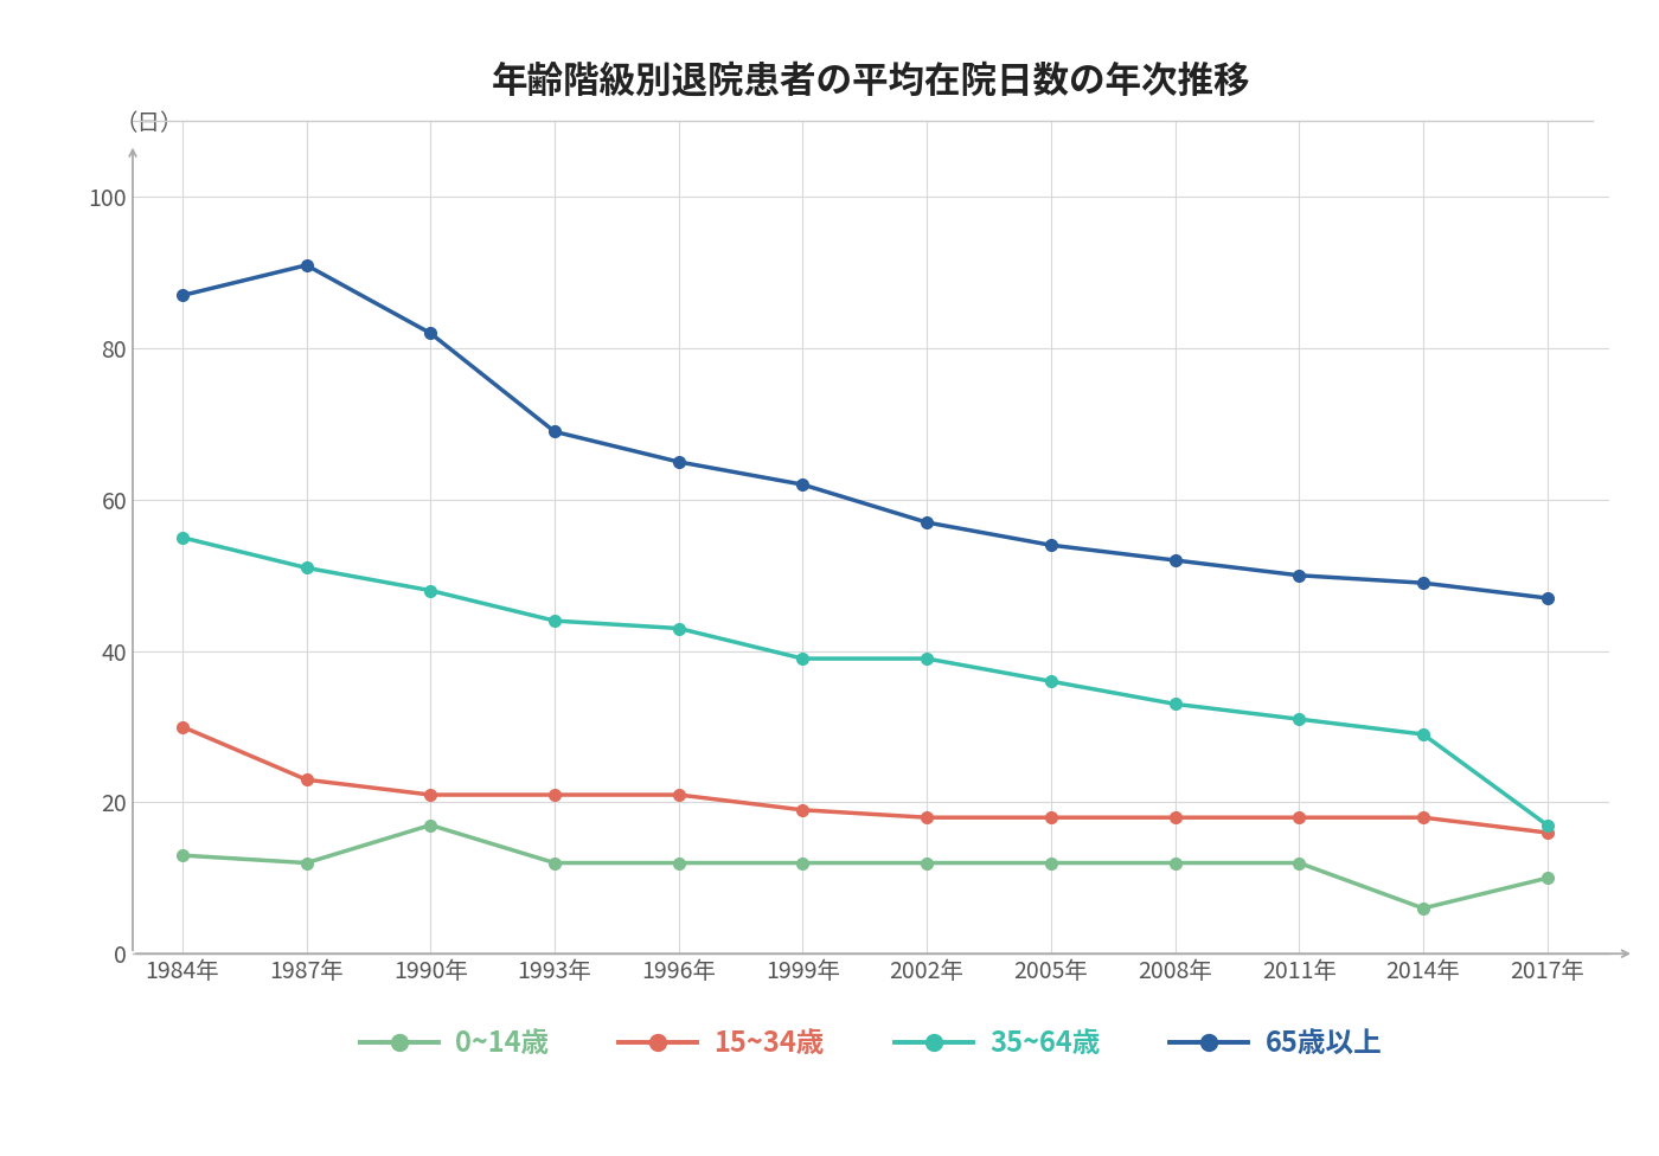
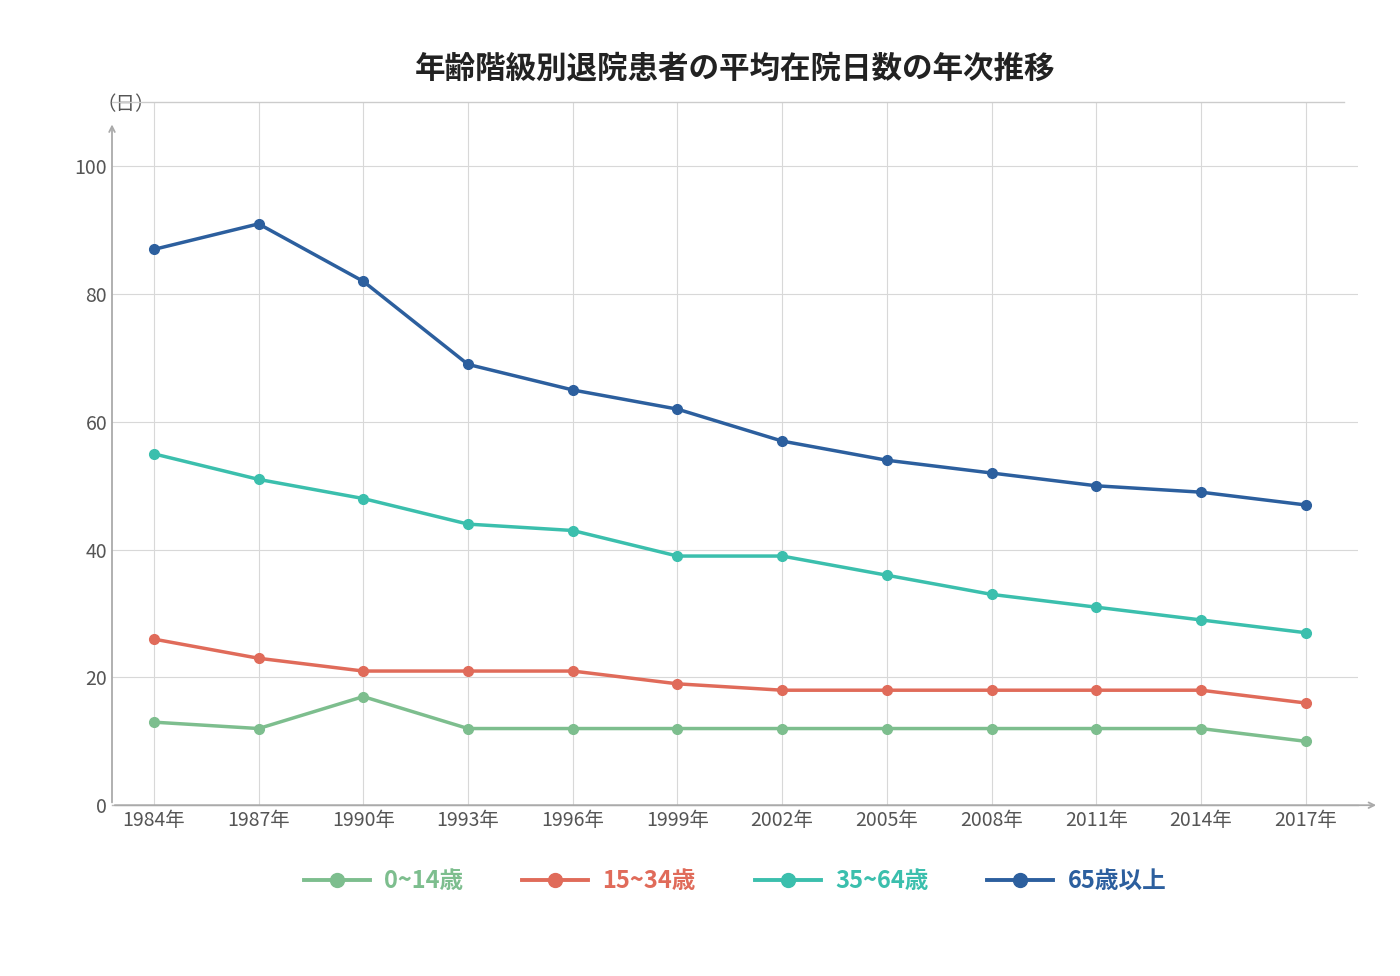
15~34歳/1984年: 30 -> 26
0~14歳/2014年: 6 -> 12
35~64歳/2017年: 17 -> 27
